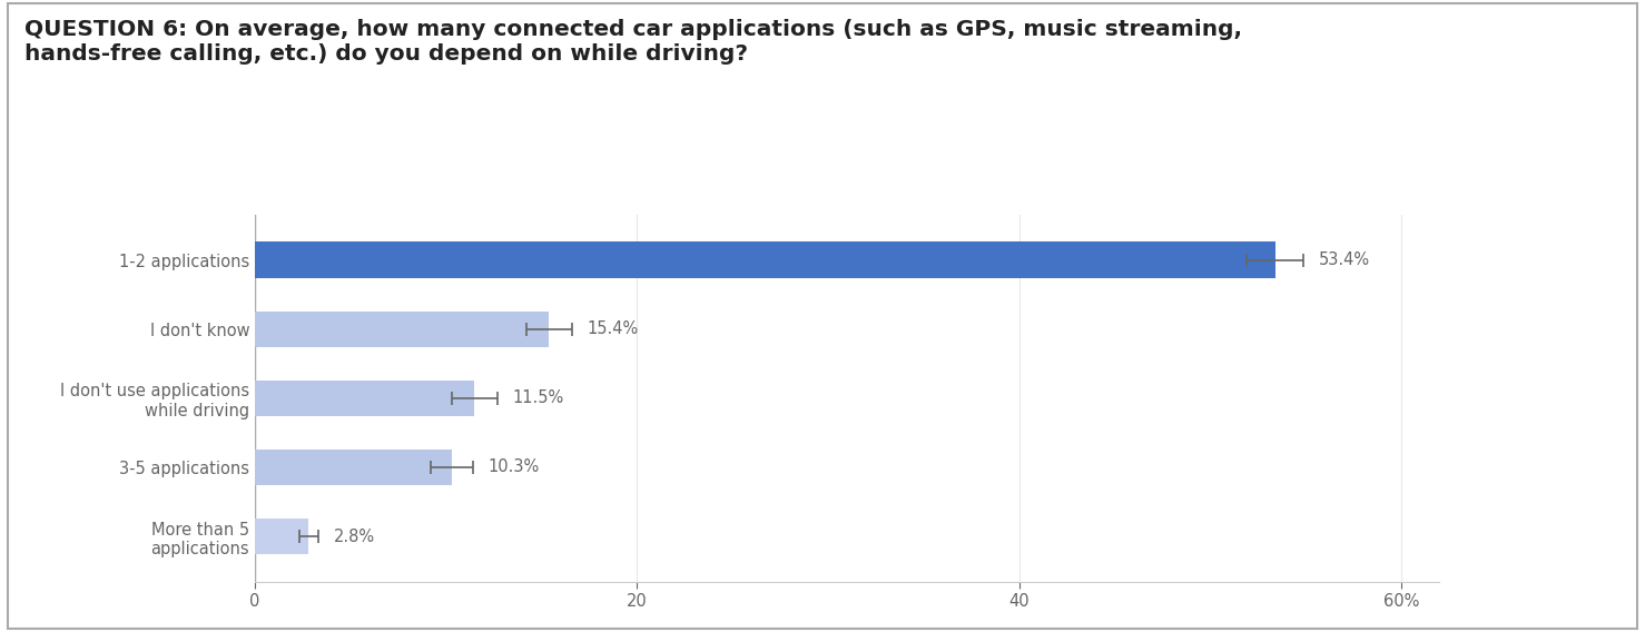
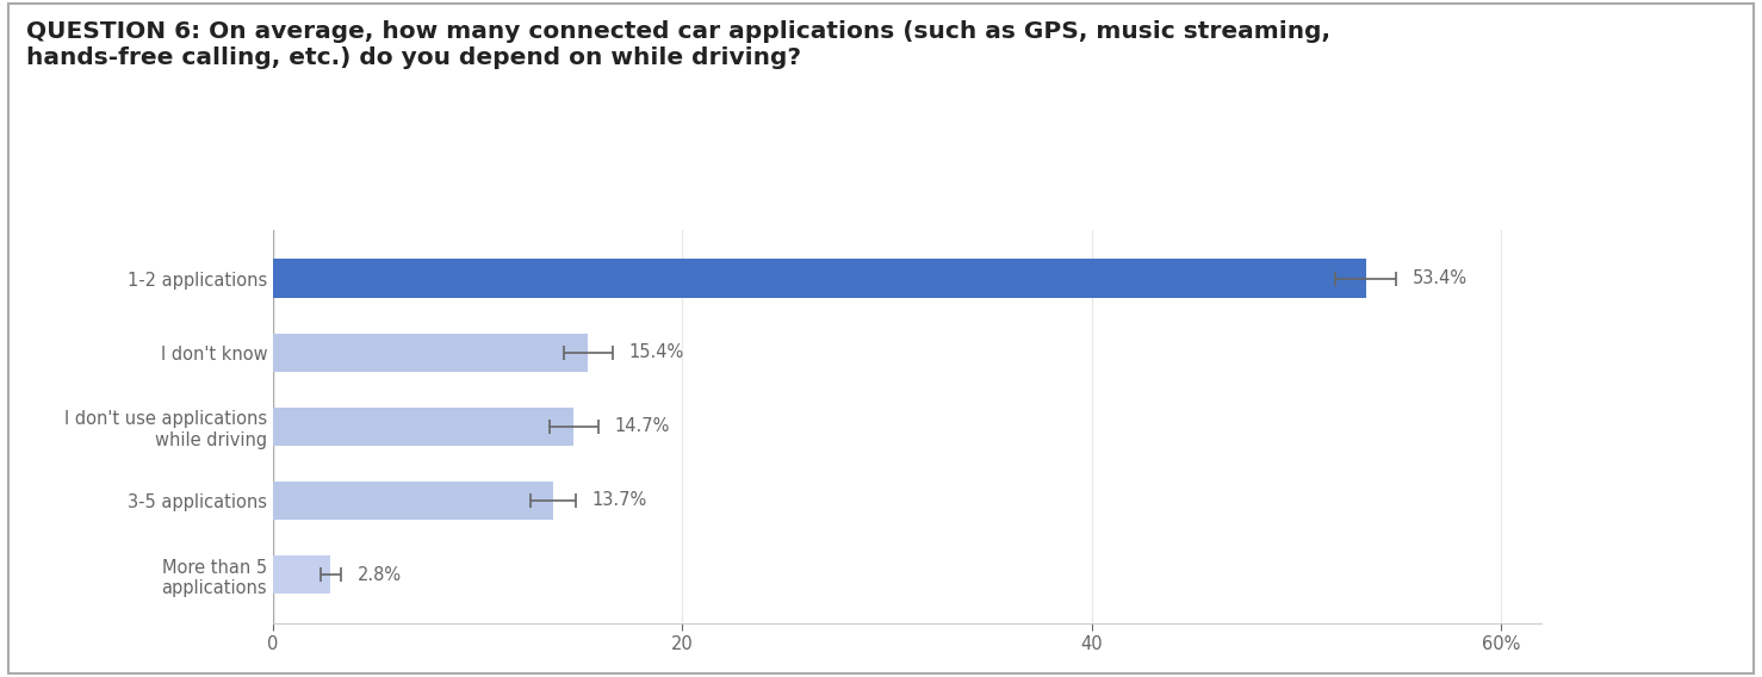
I don't use applications while driving: 11.5% -> 14.7%
3-5 applications: 10.3% -> 13.7%
